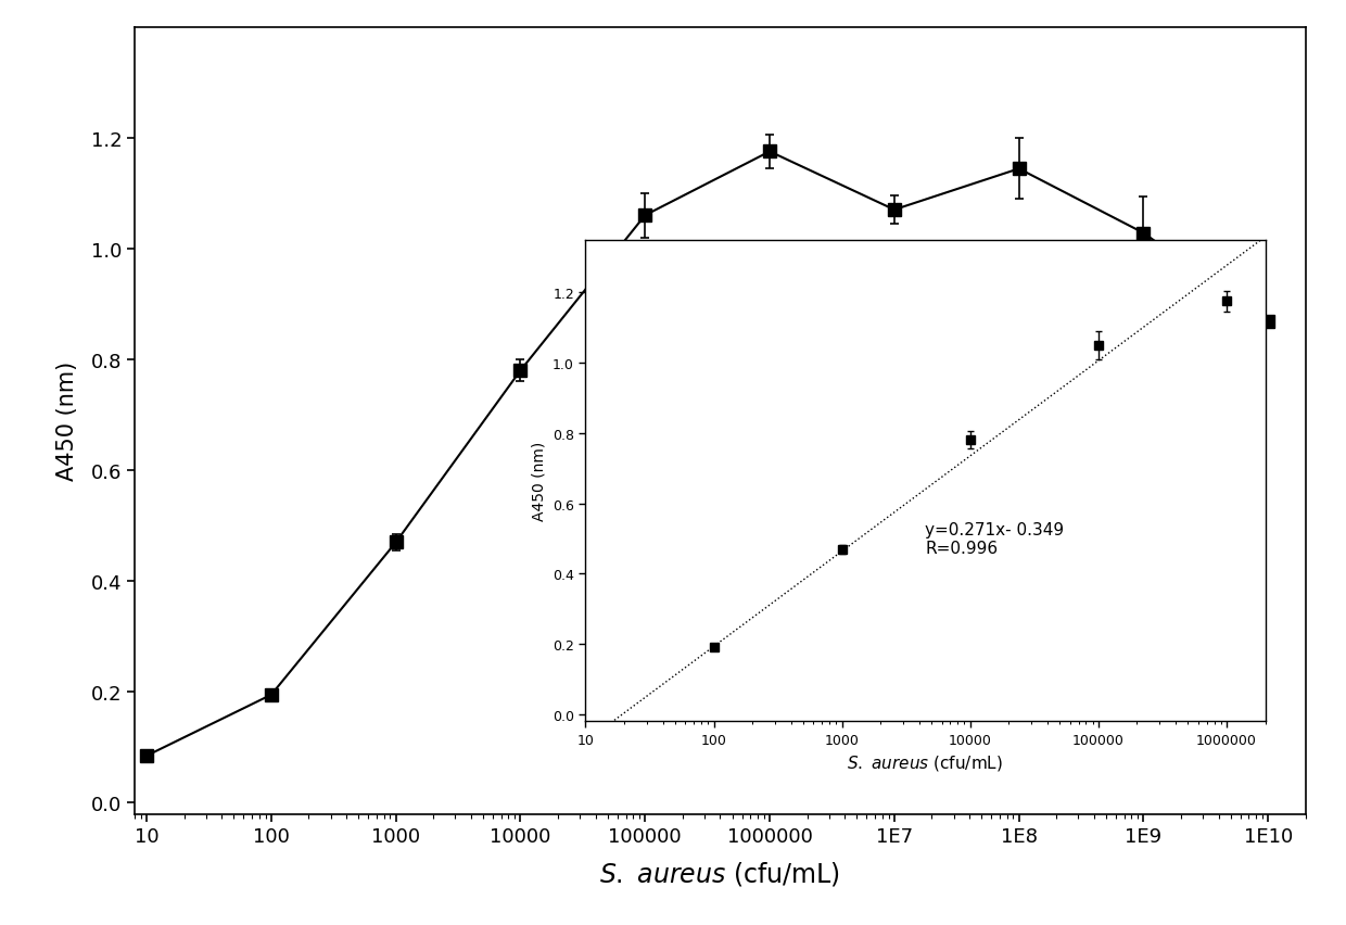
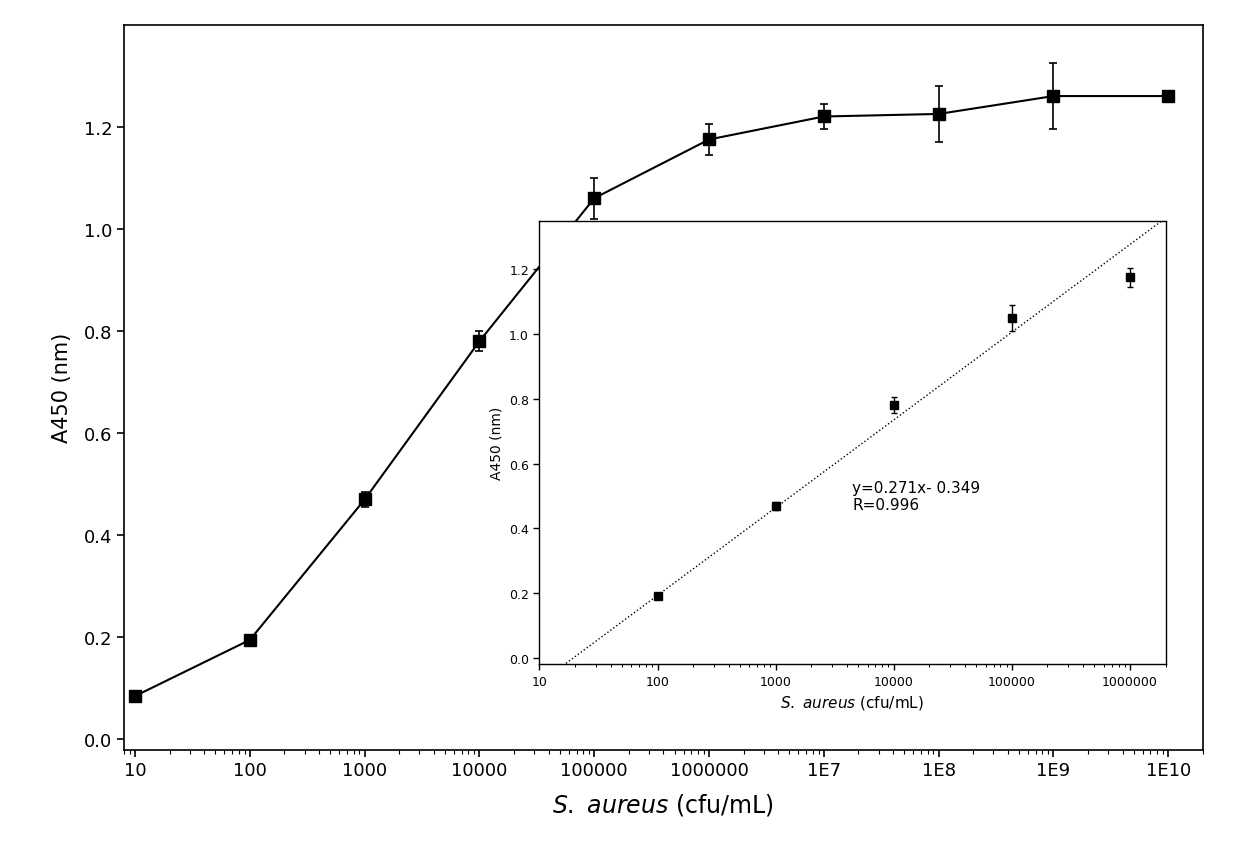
1E7: 1.070 -> 1.220
1E8: 1.144 -> 1.225
1E9: 1.028 -> 1.260
1E10: 0.868 -> 1.260
